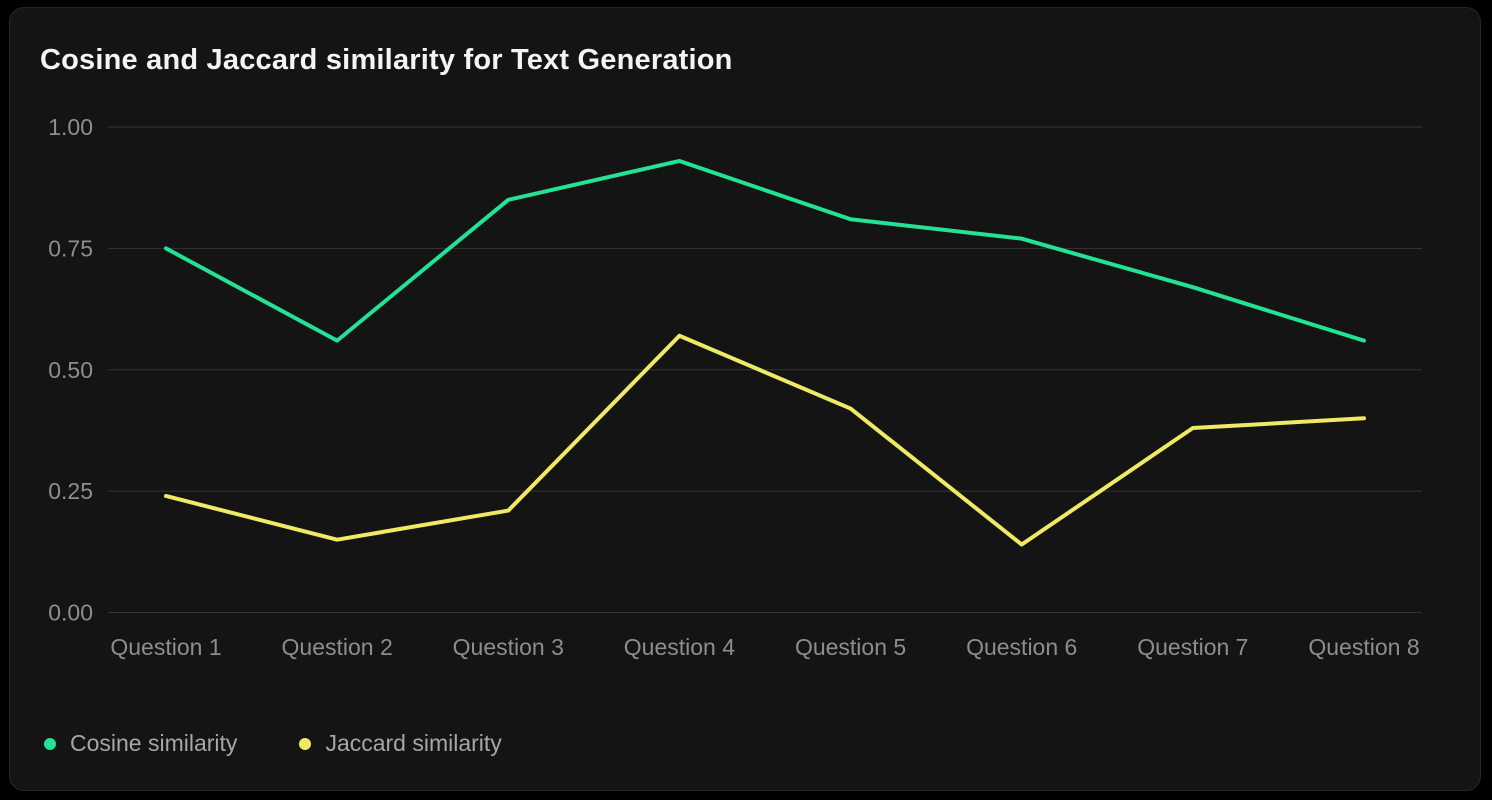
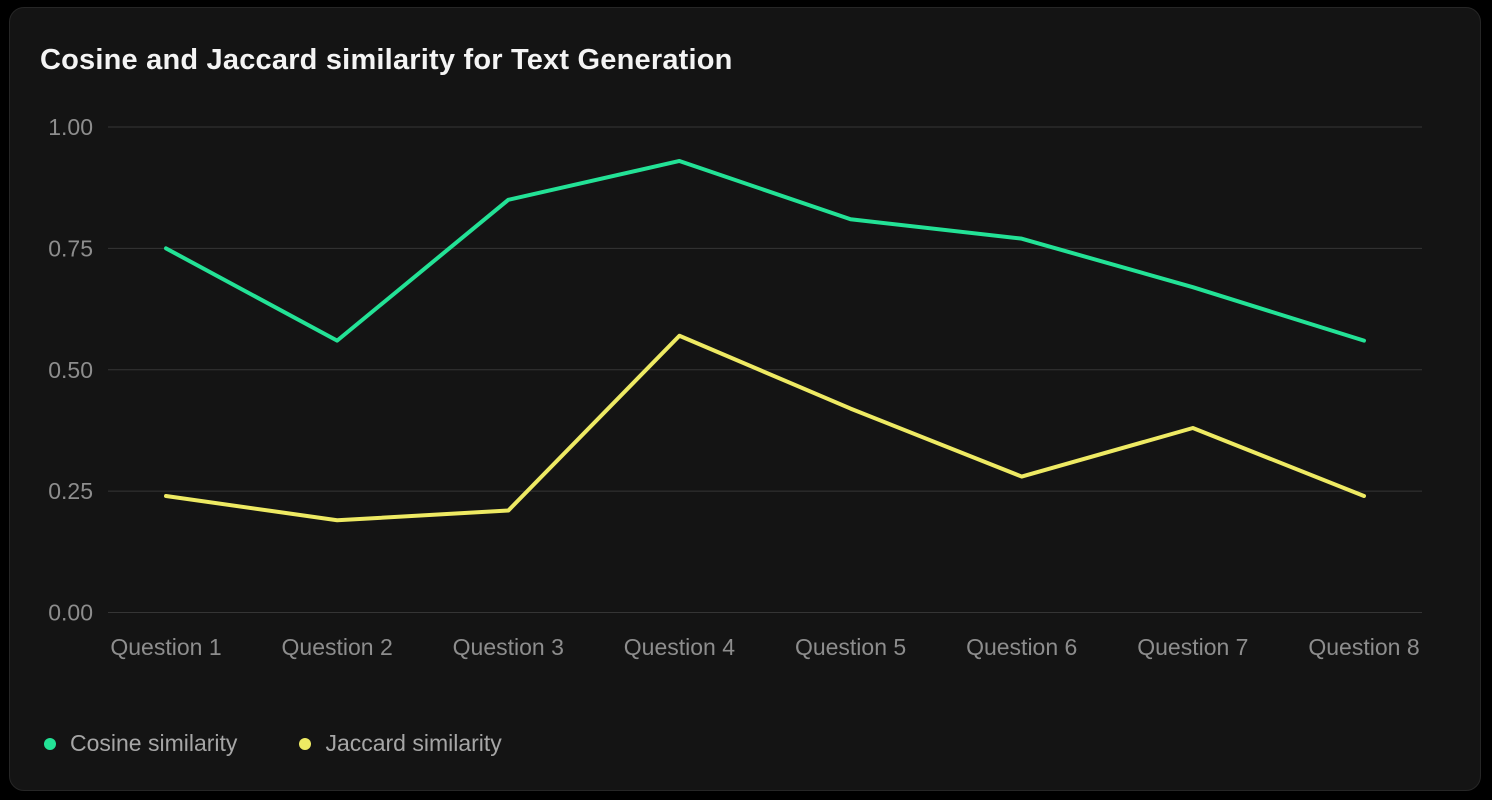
Jaccard similarity/Question 2: 0.15 -> 0.19
Jaccard similarity/Question 6: 0.14 -> 0.28
Jaccard similarity/Question 8: 0.40 -> 0.24
